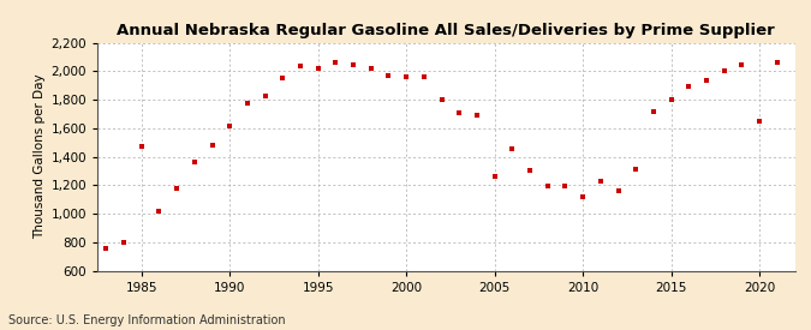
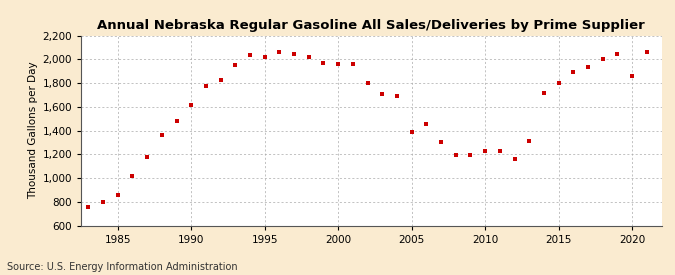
1985: 1,470 -> 860
2005: 1,260 -> 1,390
2010: 1,120 -> 1,230
2020: 1,650 -> 1,860
